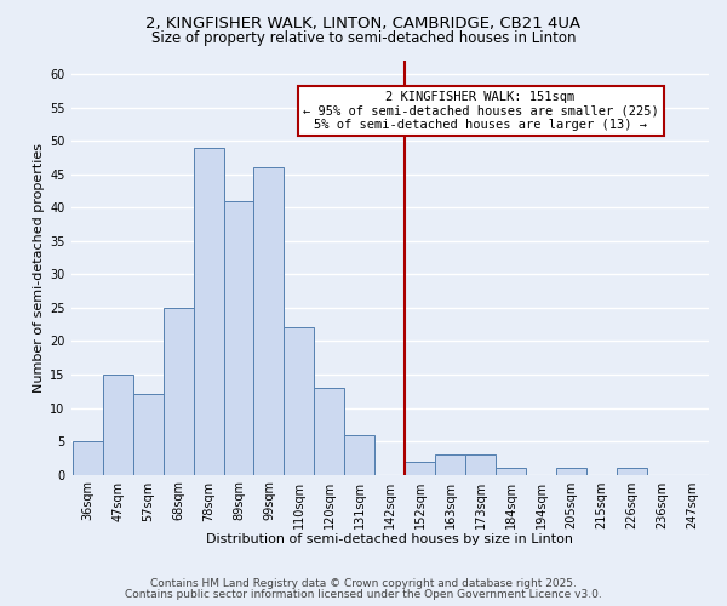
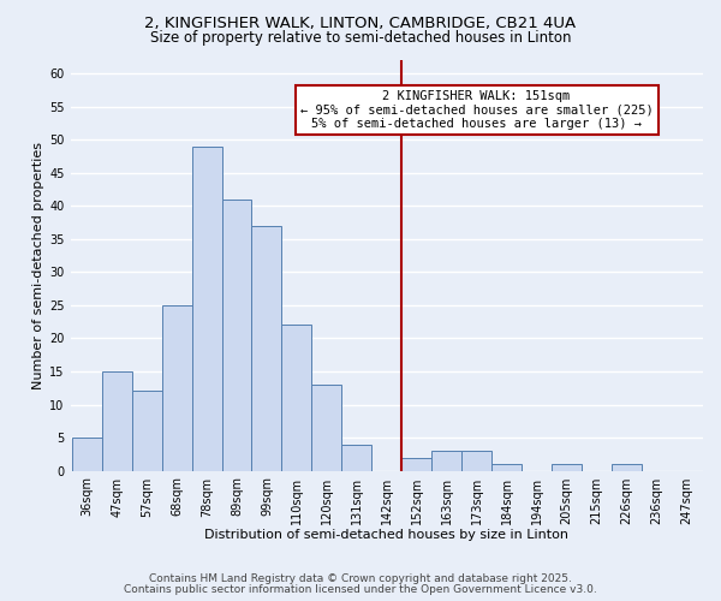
99sqm: 46 -> 37
131sqm: 6 -> 4
